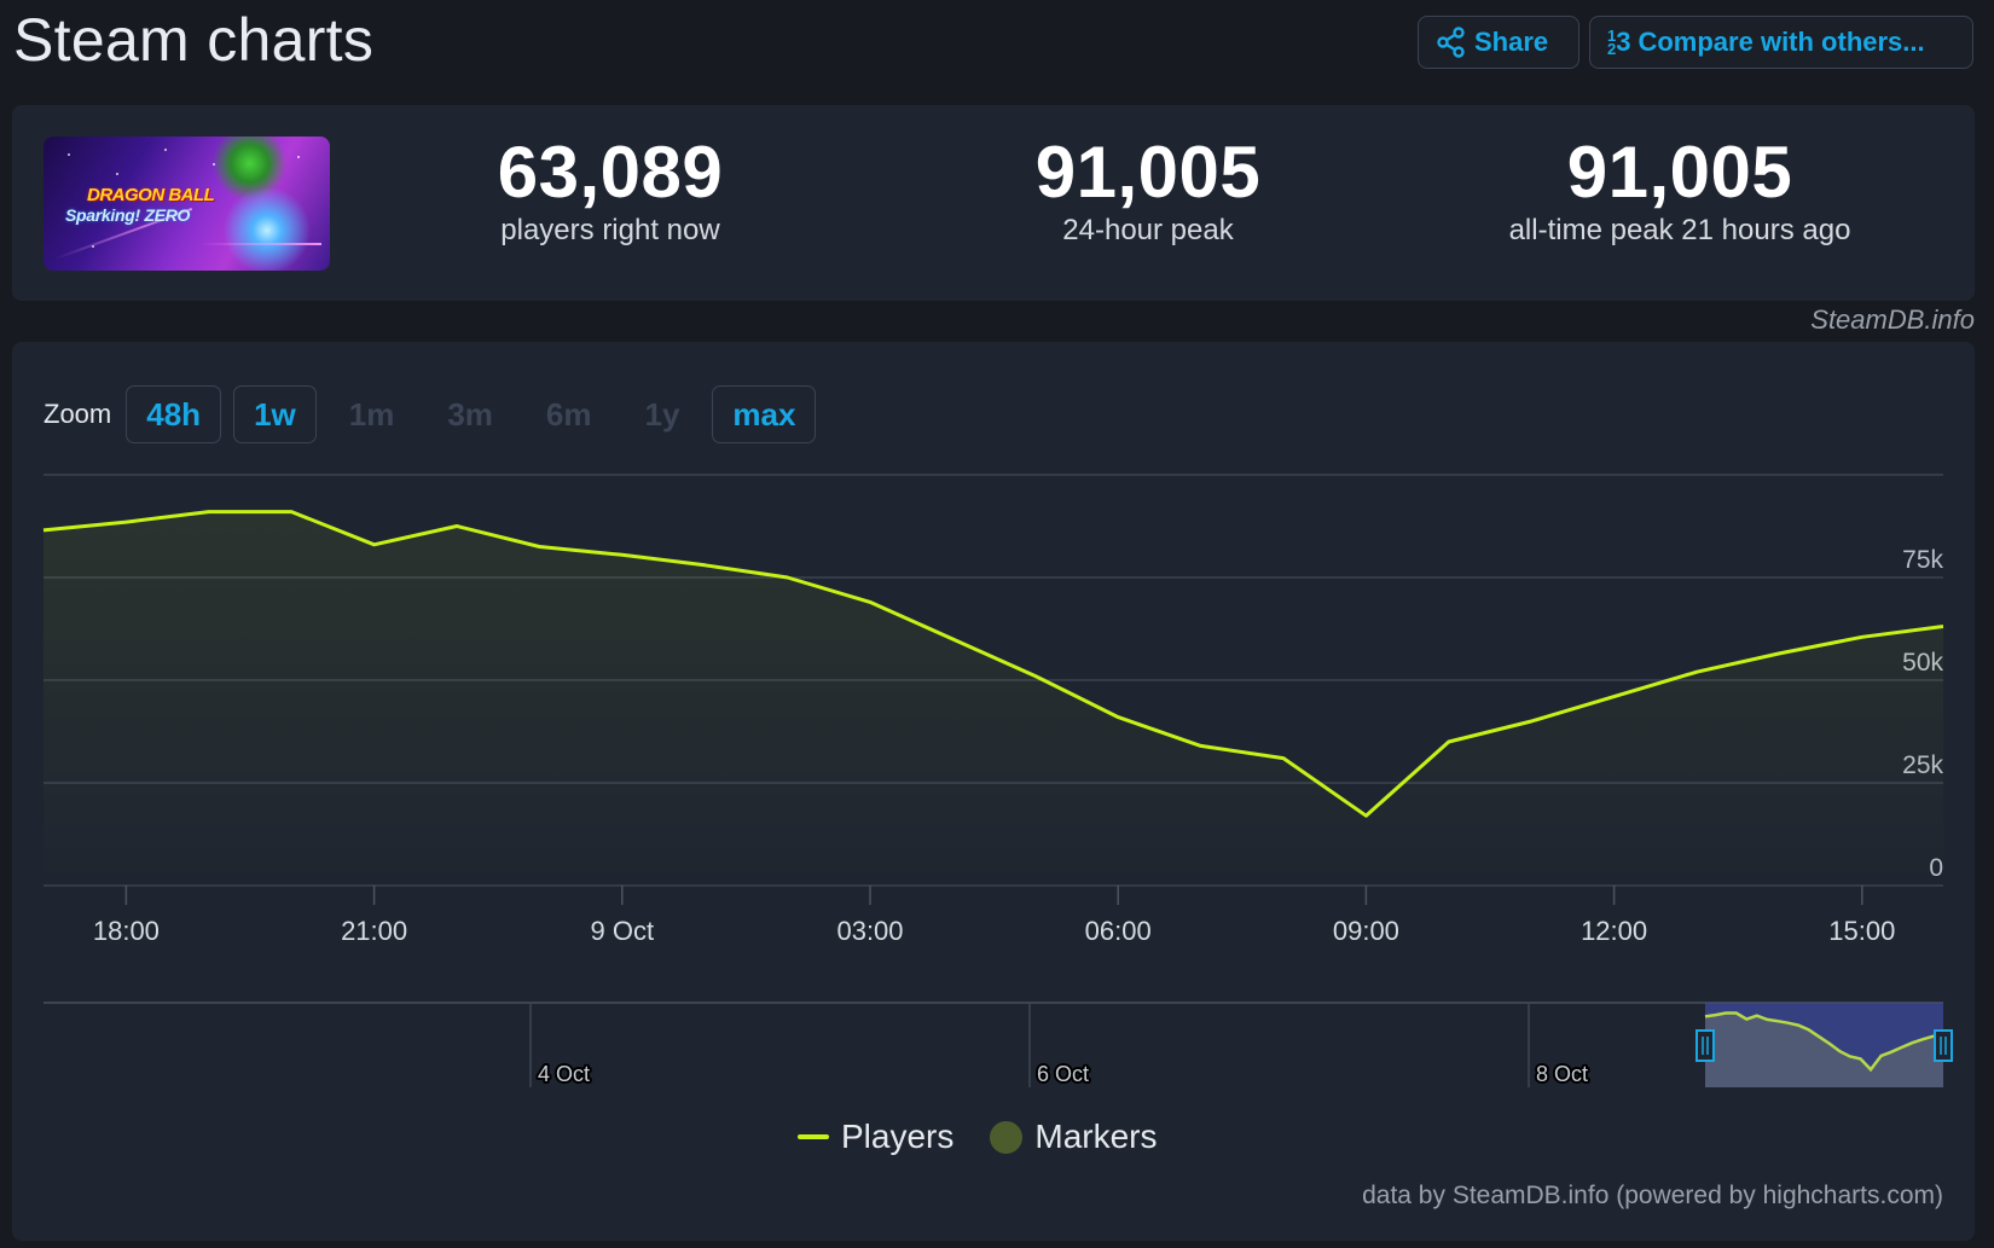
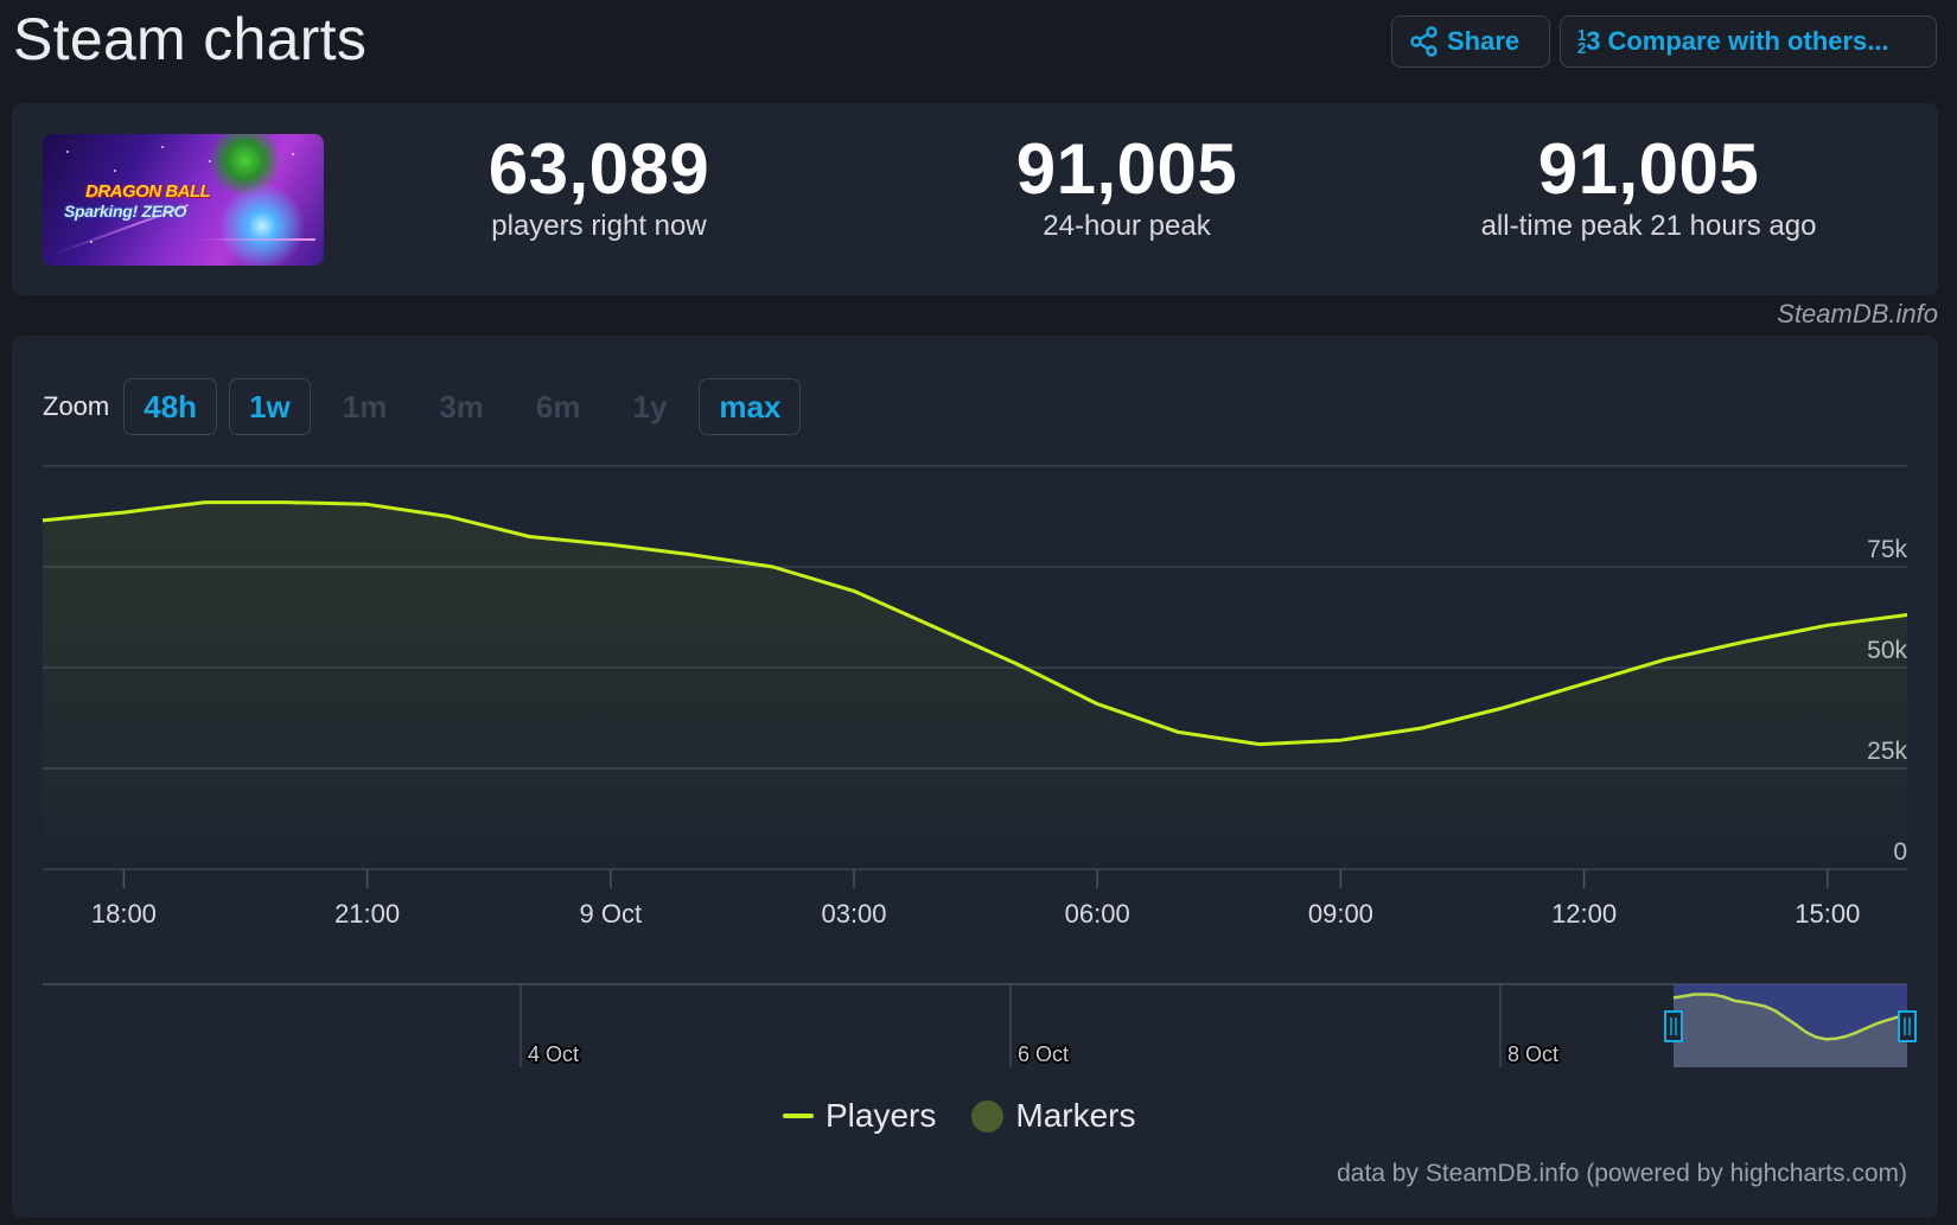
21:00: 83k -> 90k
09:00: 17k -> 32k
